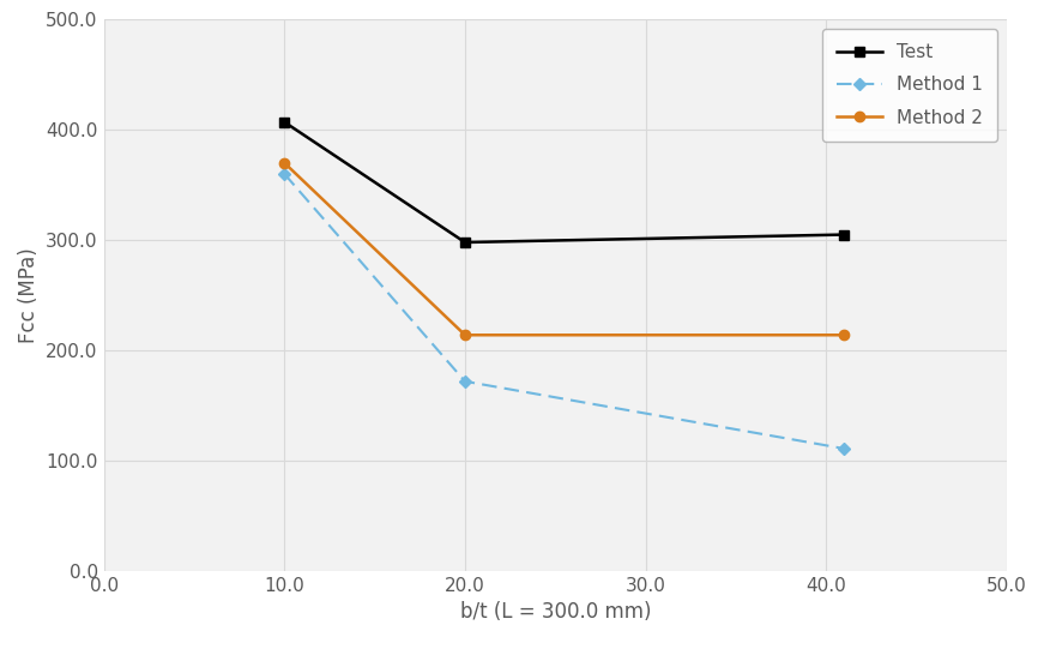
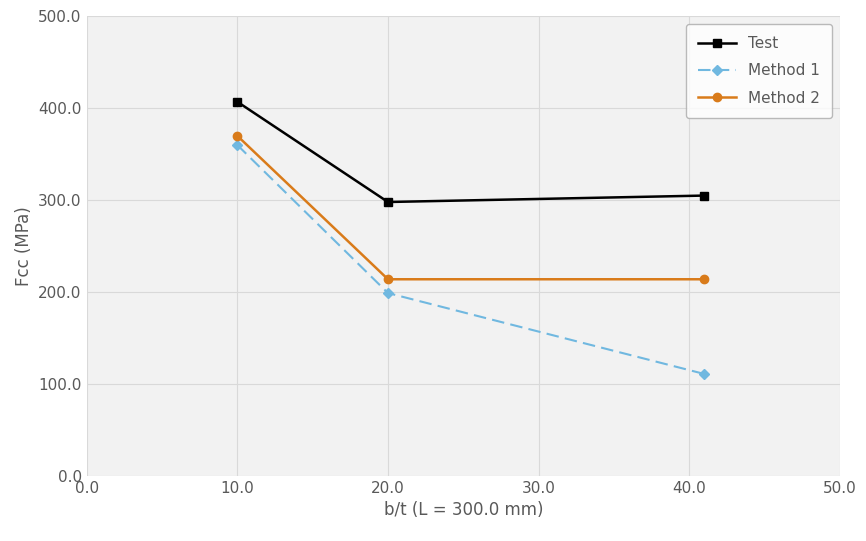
Method 1/20.0: 172 -> 199
